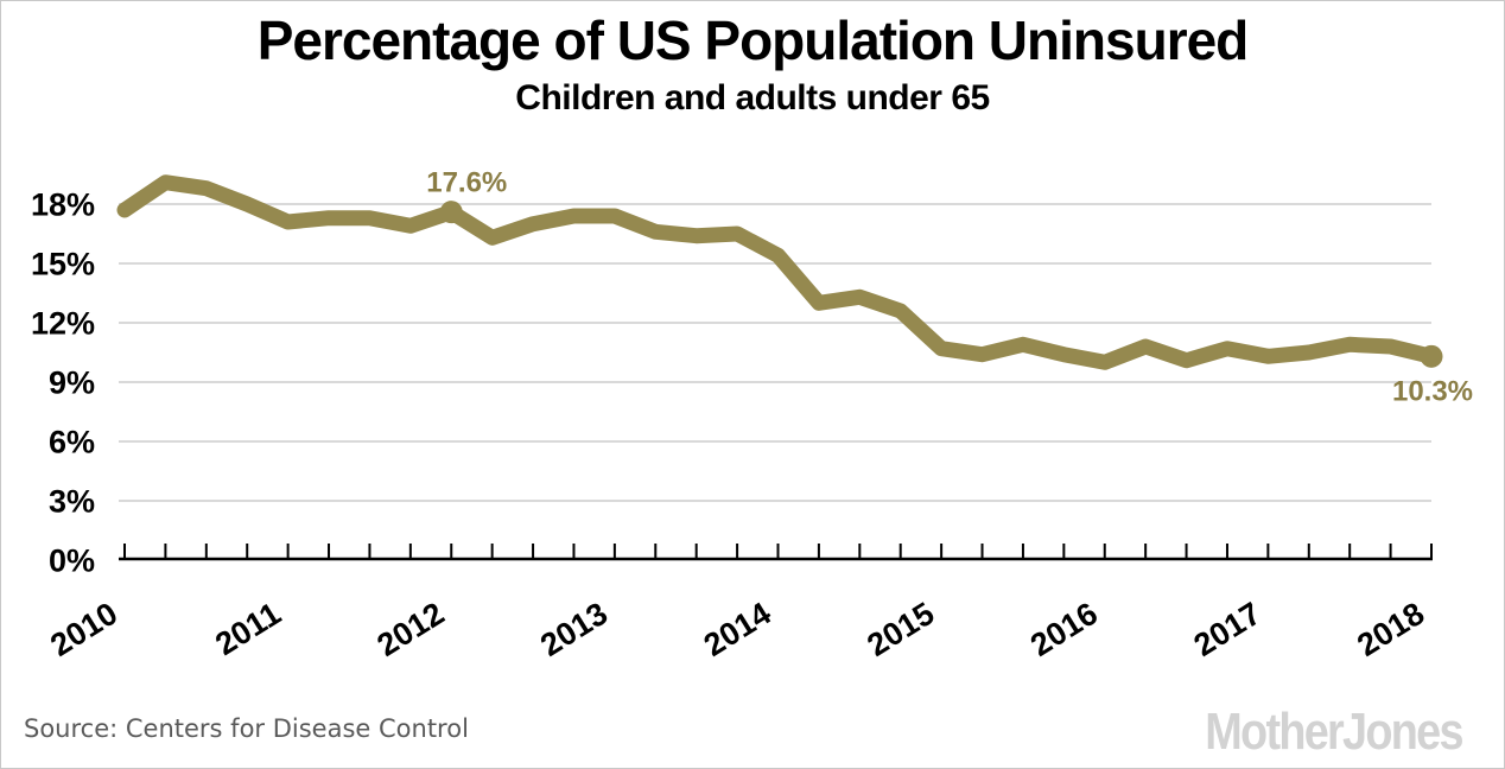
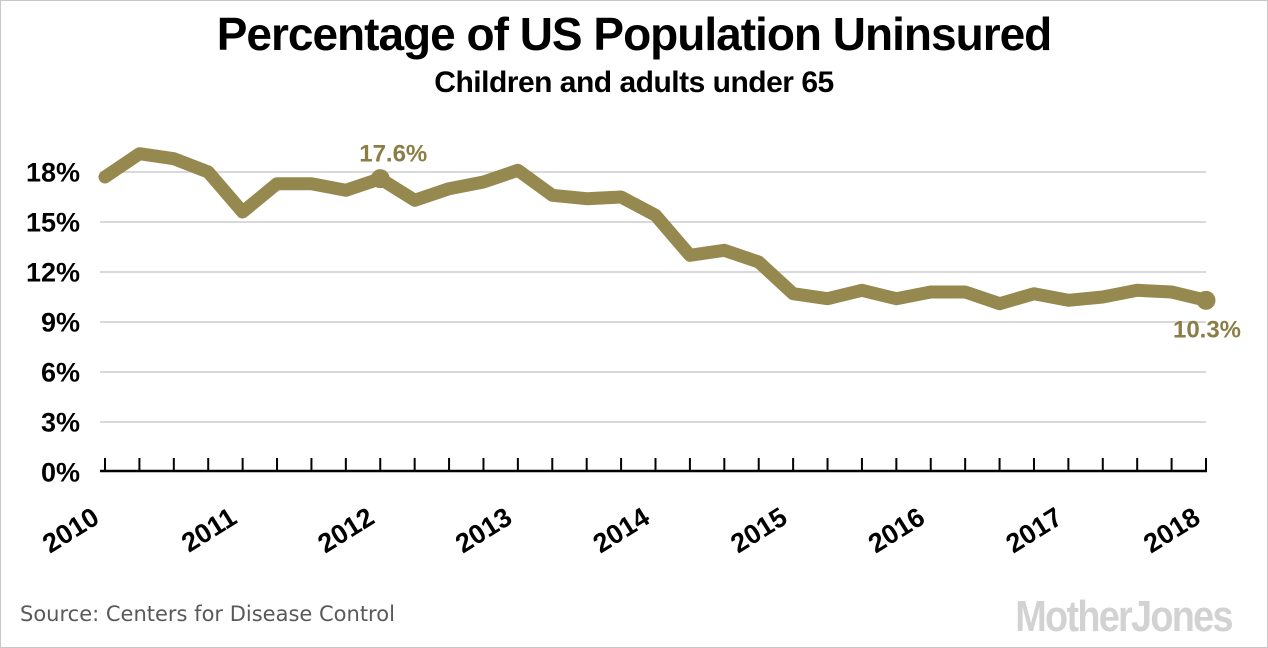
2011: 17.1% -> 15.6%
2013: 17.4% -> 18.1%
2016: 10.0% -> 10.8%
